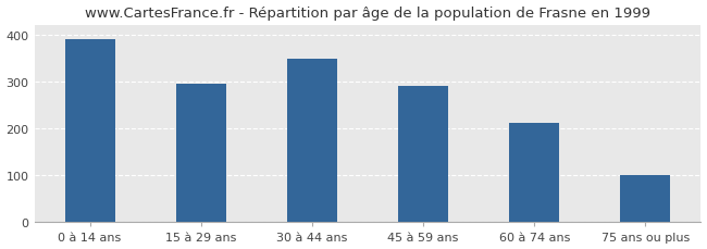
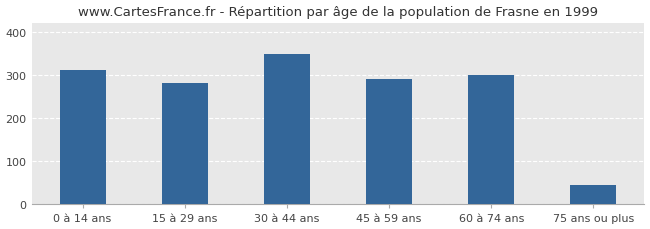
0 à 14 ans: 389 -> 310
15 à 29 ans: 295 -> 280
60 à 74 ans: 211 -> 300
75 ans ou plus: 100 -> 45
